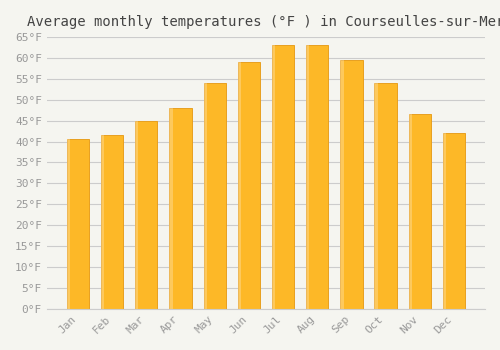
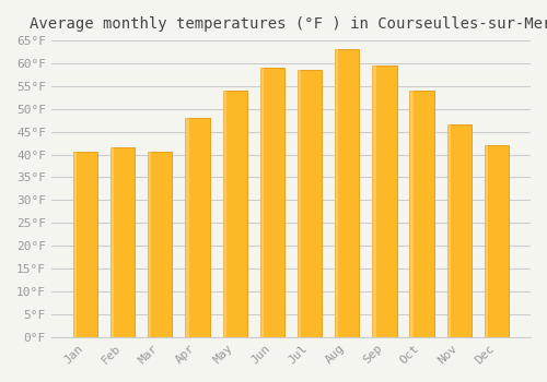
Mar: 45.0°F -> 40.5°F
Jul: 63.0°F -> 58.5°F
